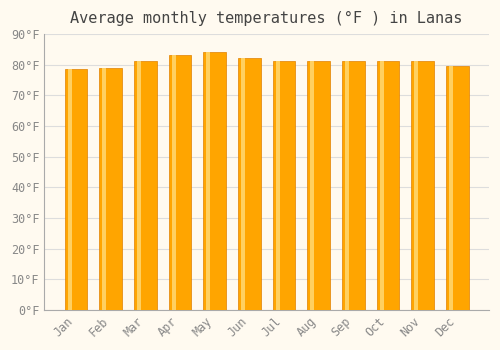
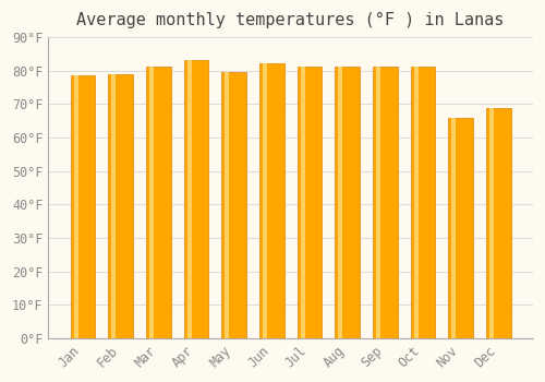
May: 84.2°F -> 79.5°F
Nov: 81.1°F -> 66.0°F
Dec: 79.7°F -> 69.0°F
